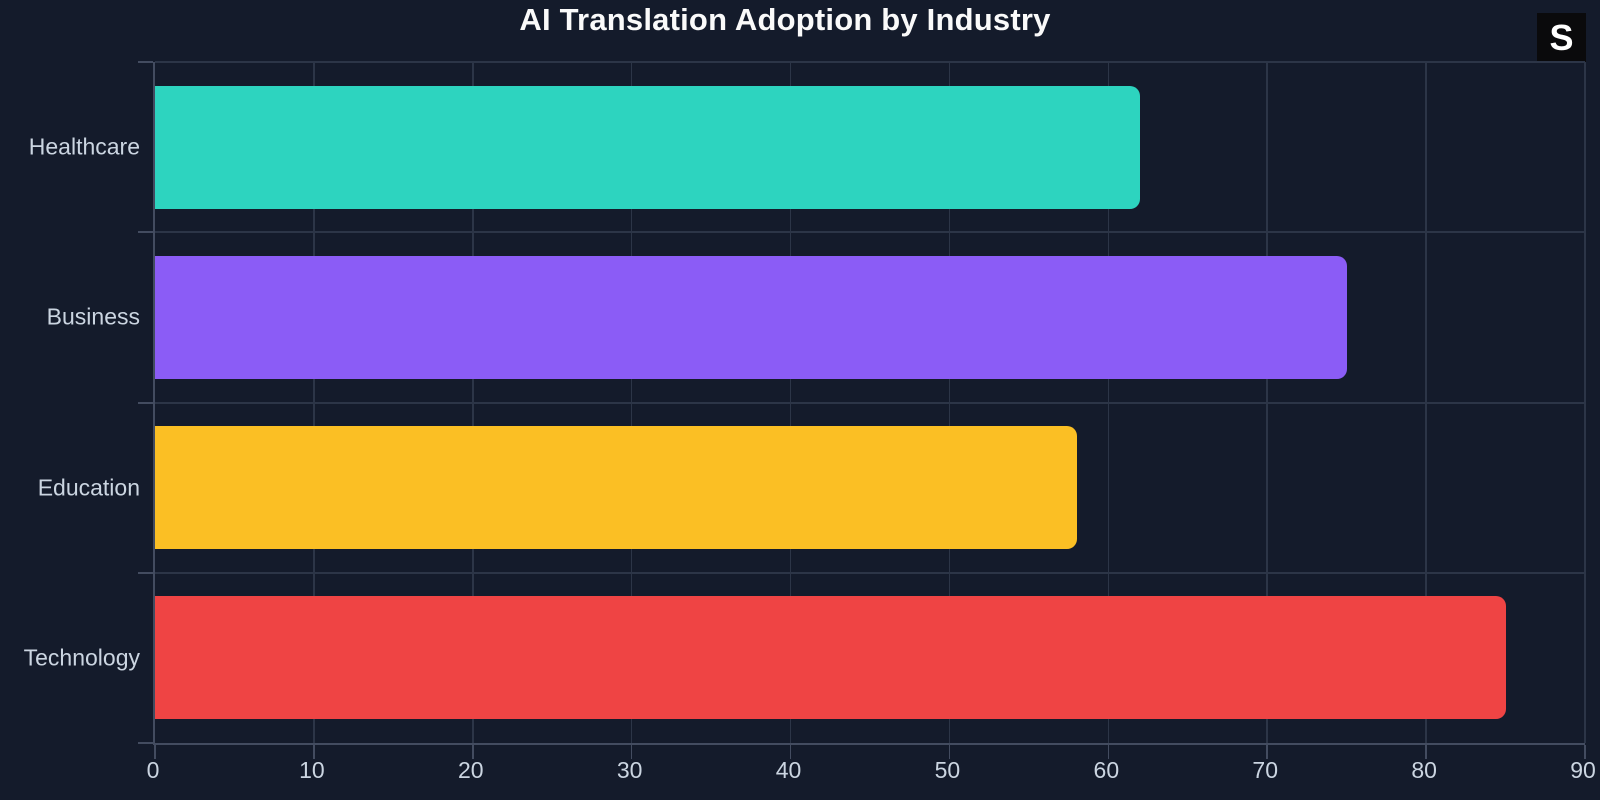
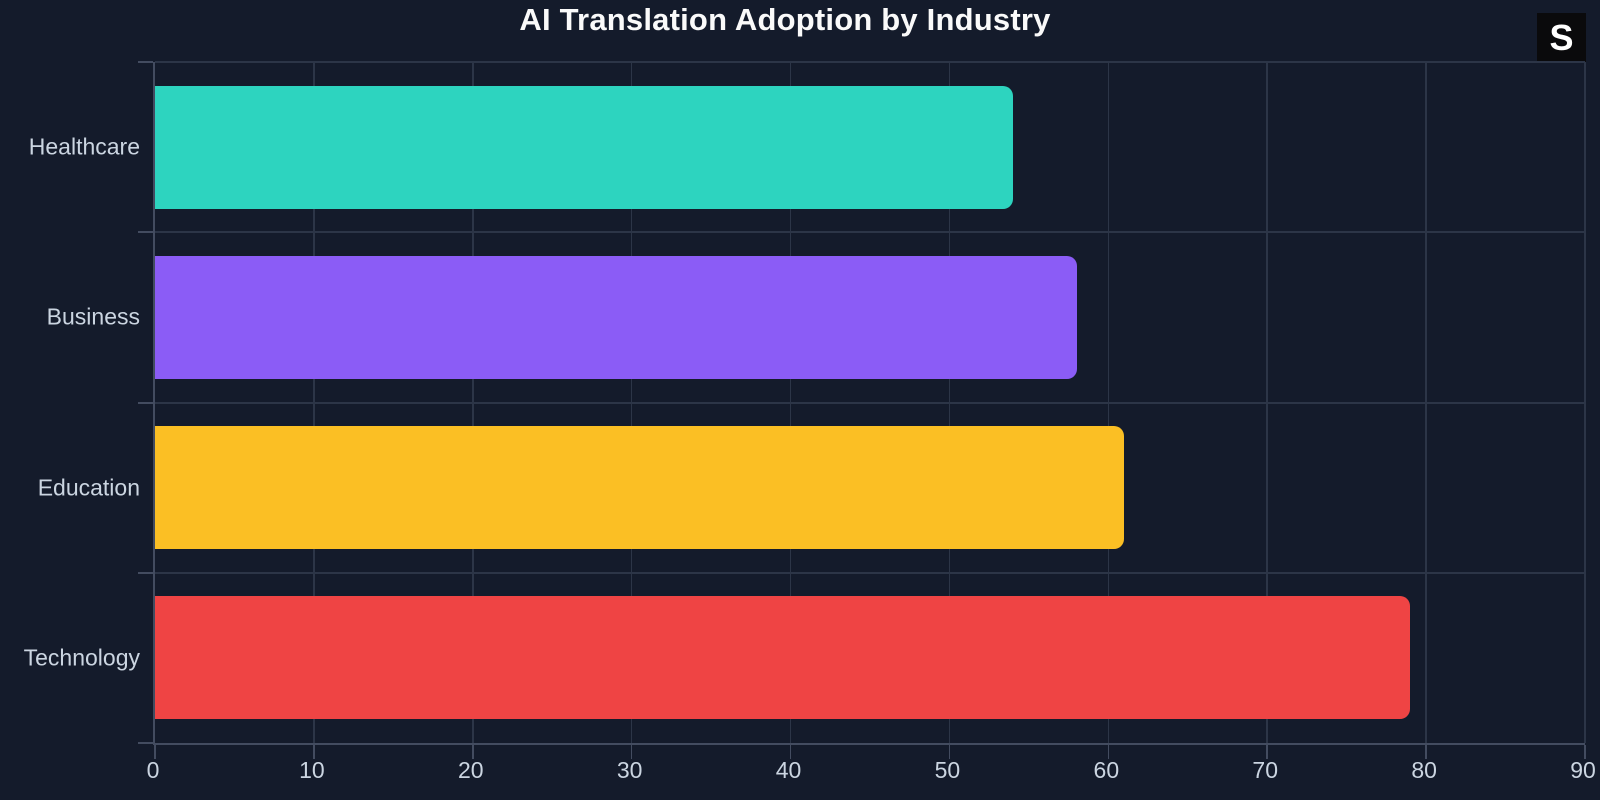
Healthcare: 62 -> 54
Business: 75 -> 58
Education: 58 -> 61
Technology: 85 -> 79
